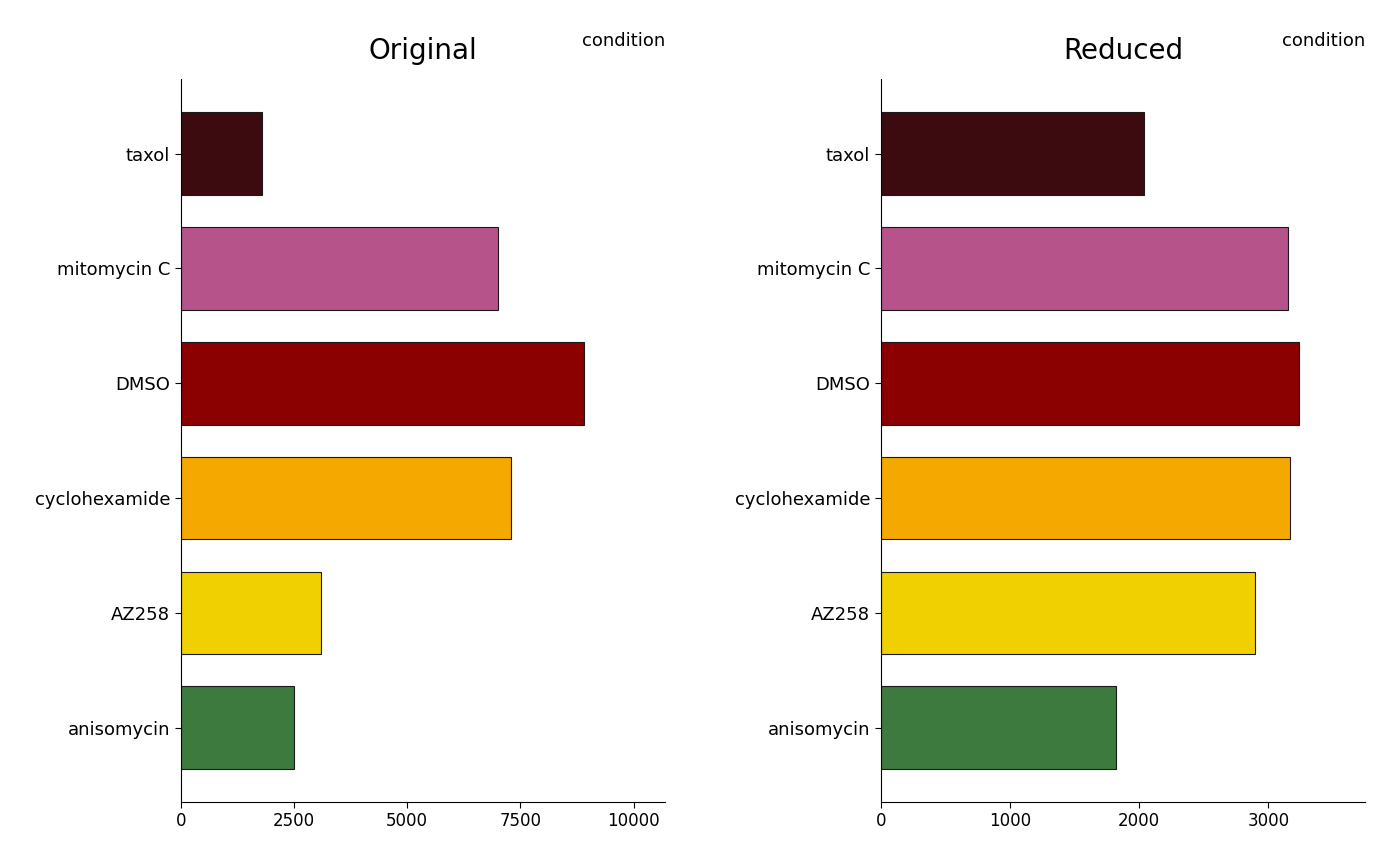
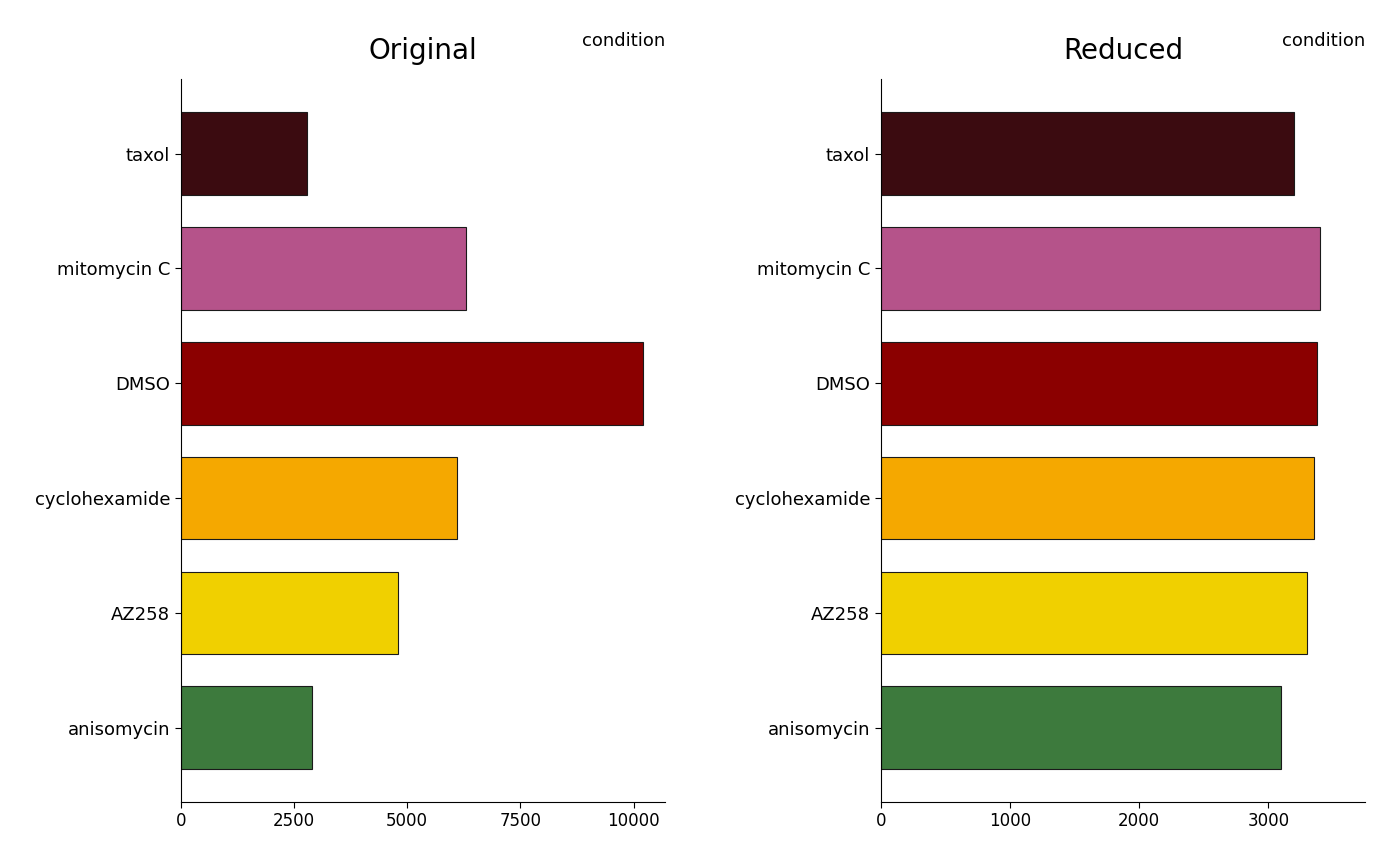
Original/taxol: 1800 -> 2800
Original/mitomycin C: 7000 -> 6300
Original/DMSO: 8900 -> 10200
Original/cyclohexamide: 7300 -> 6100
Original/AZ258: 3100 -> 4800
Original/anisomycin: 2500 -> 2900
Reduced/taxol: 2040 -> 3200
Reduced/mitomycin C: 3150 -> 3400
Reduced/DMSO: 3240 -> 3380
Reduced/cyclohexamide: 3170 -> 3350
Reduced/AZ258: 2900 -> 3300
Reduced/anisomycin: 1820 -> 3100
